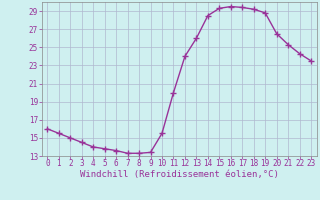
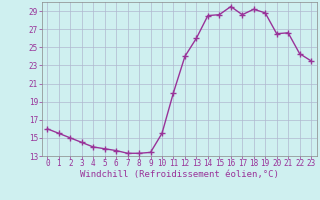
15: 29.3 -> 28.6
17: 29.4 -> 28.6
21: 25.3 -> 26.6
